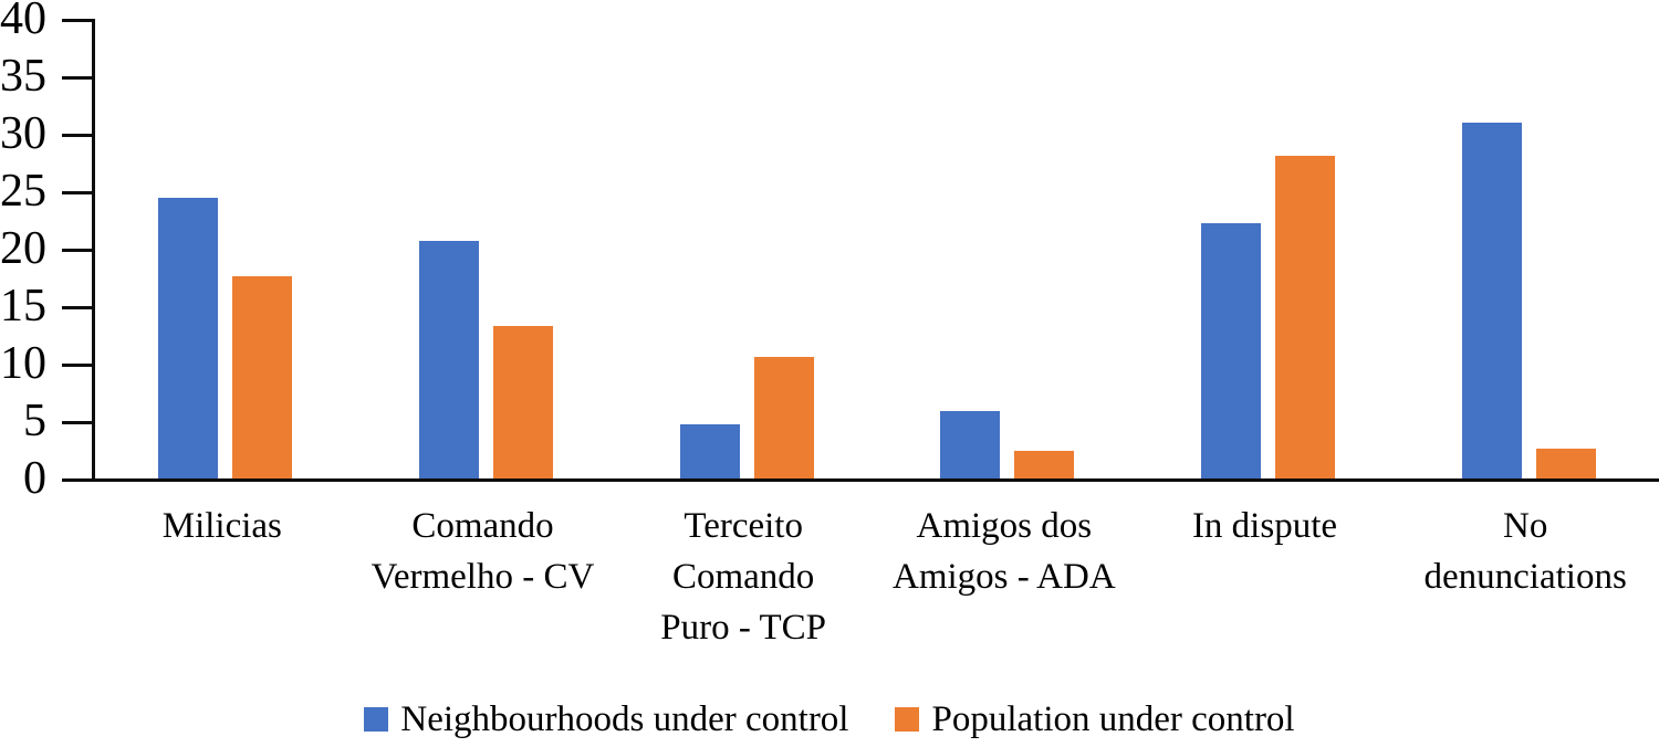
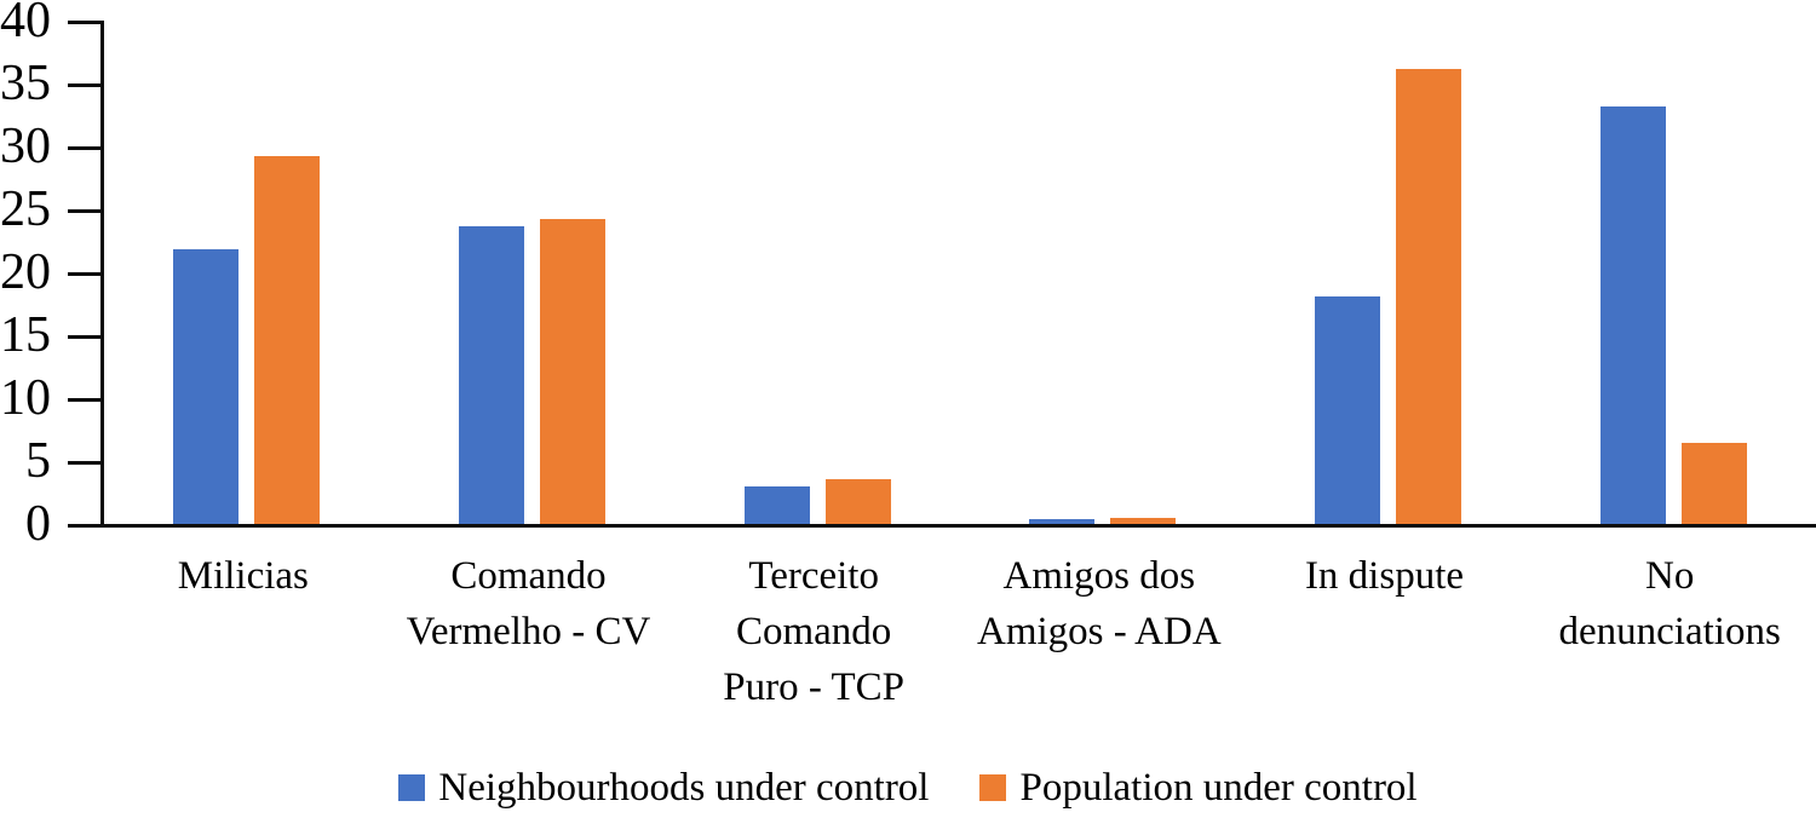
Neighbourhoods under control/Milicias: 24.4 -> 21.8
Population under control/Milicias: 17.6 -> 29.2
Neighbourhoods under control/Comando Vermelho - CV: 20.7 -> 23.7
Population under control/Comando Vermelho - CV: 13.3 -> 24.2
Neighbourhoods under control/Terceito Comando Puro - TCP: 4.7 -> 3.0
Population under control/Terceito Comando Puro - TCP: 10.6 -> 3.6
Neighbourhoods under control/Amigos dos Amigos - ADA: 5.9 -> 0.4
Population under control/Amigos dos Amigos - ADA: 2.4 -> 0.5
Neighbourhoods under control/In dispute: 22.2 -> 18.1
Population under control/In dispute: 28.1 -> 36.2
Neighbourhoods under control/No denunciations: 31.0 -> 33.2
Population under control/No denunciations: 2.6 -> 6.4
